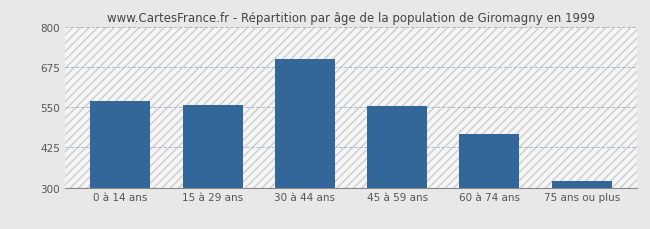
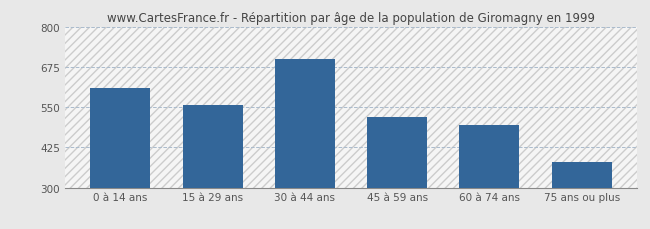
0 à 14 ans: 568 -> 610
45 à 59 ans: 552 -> 520
60 à 74 ans: 468 -> 495
75 ans ou plus: 322 -> 380
